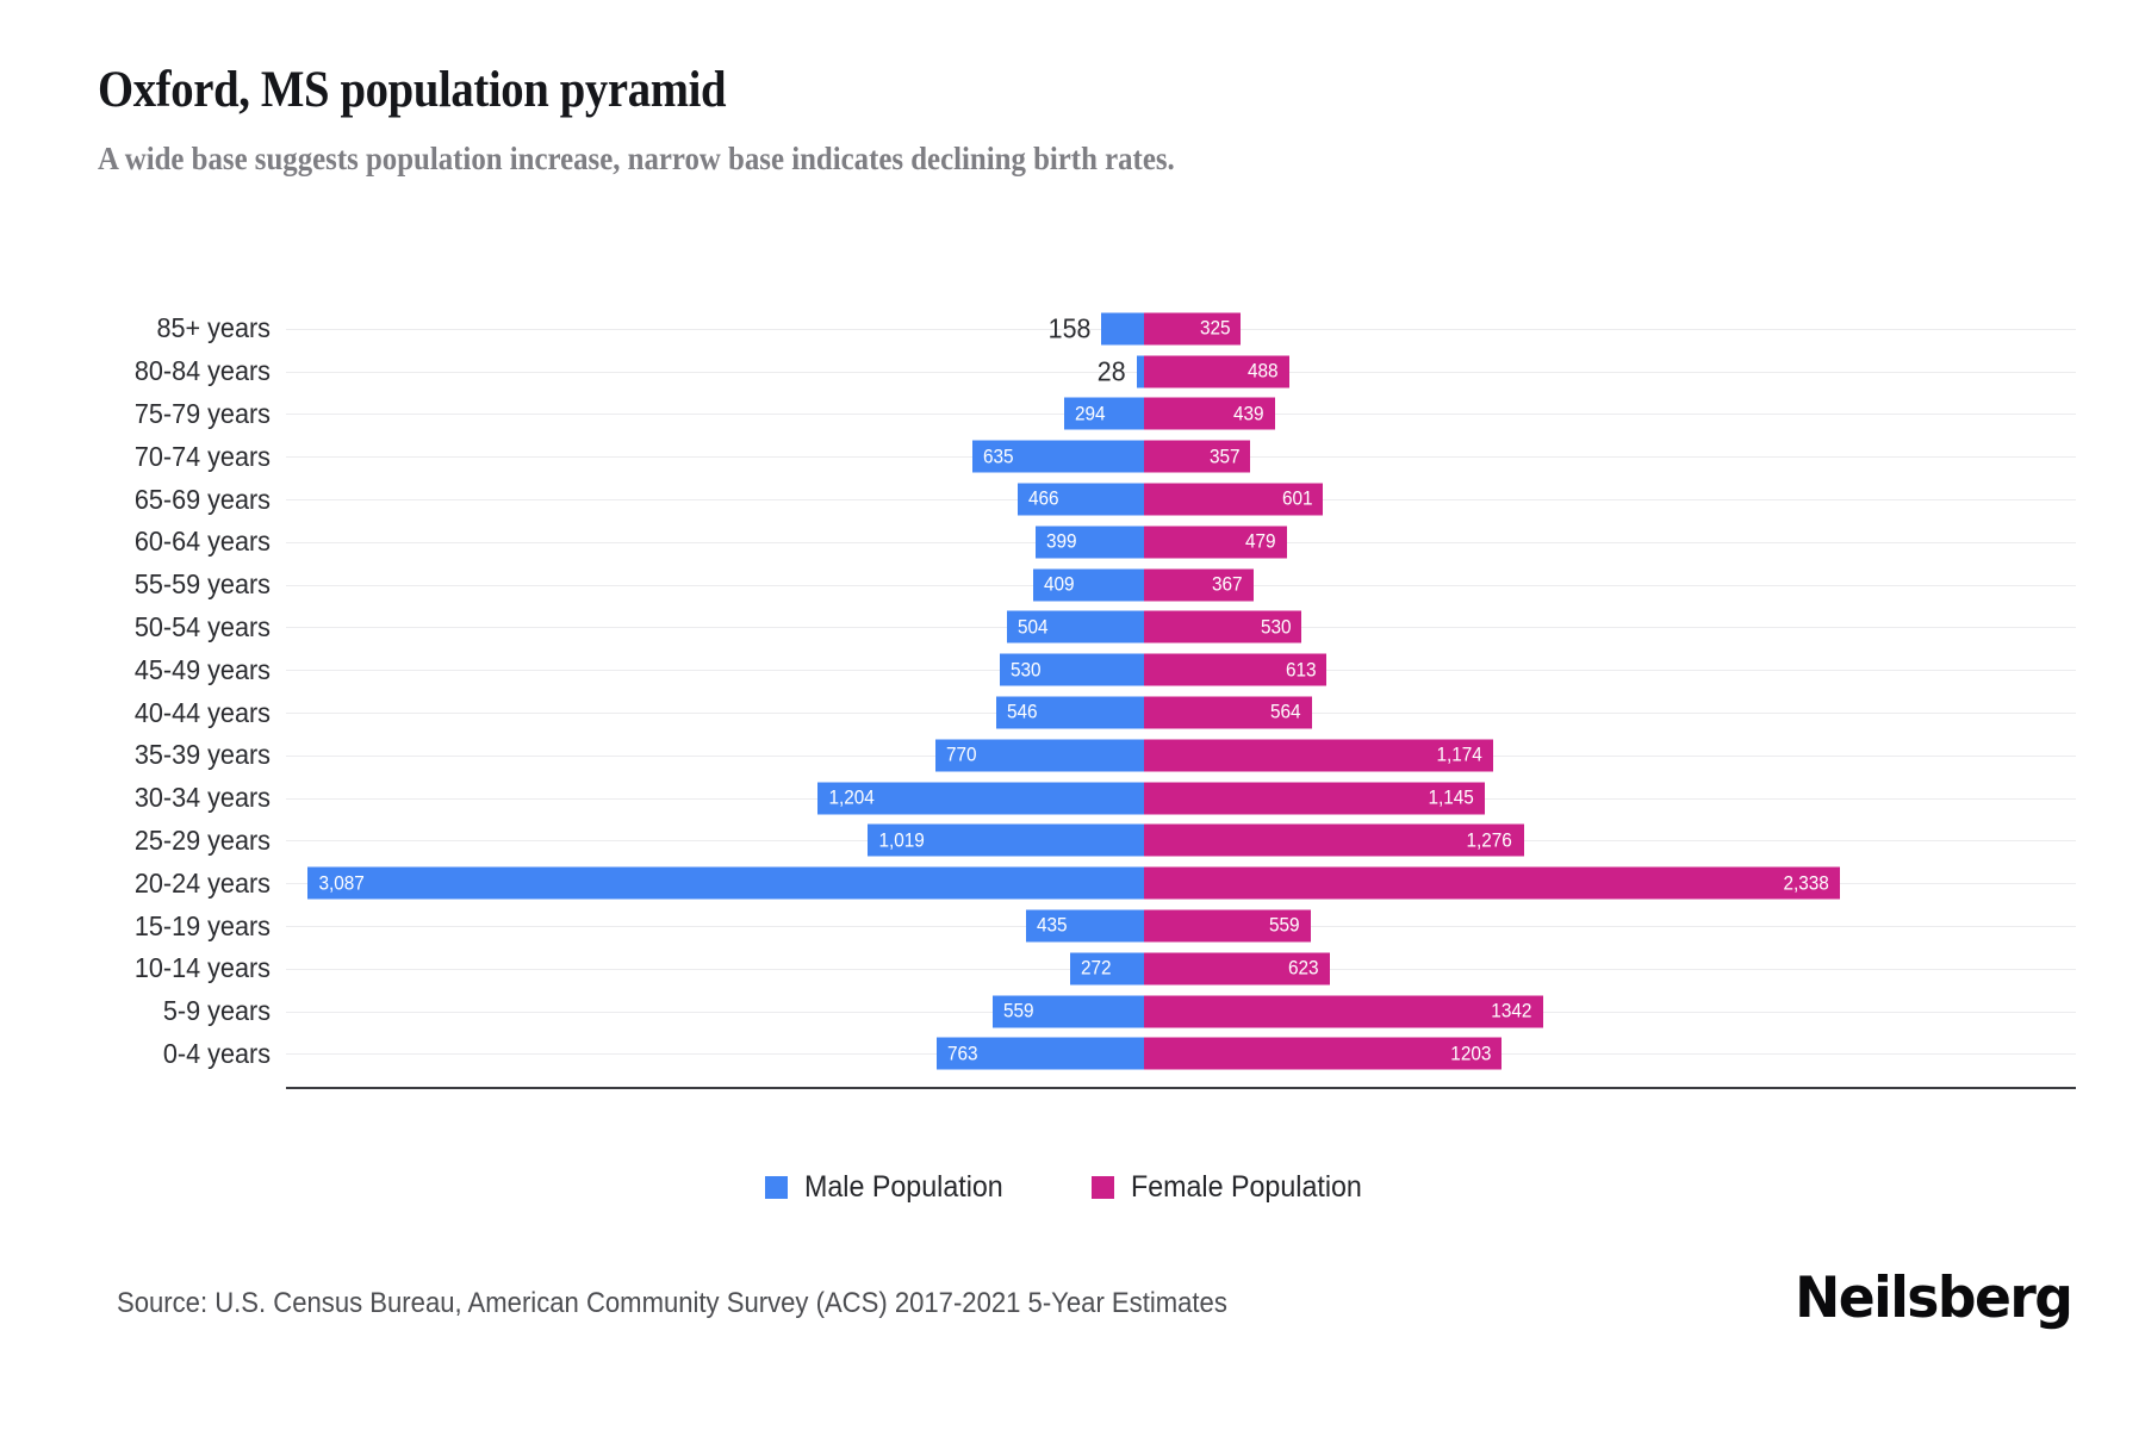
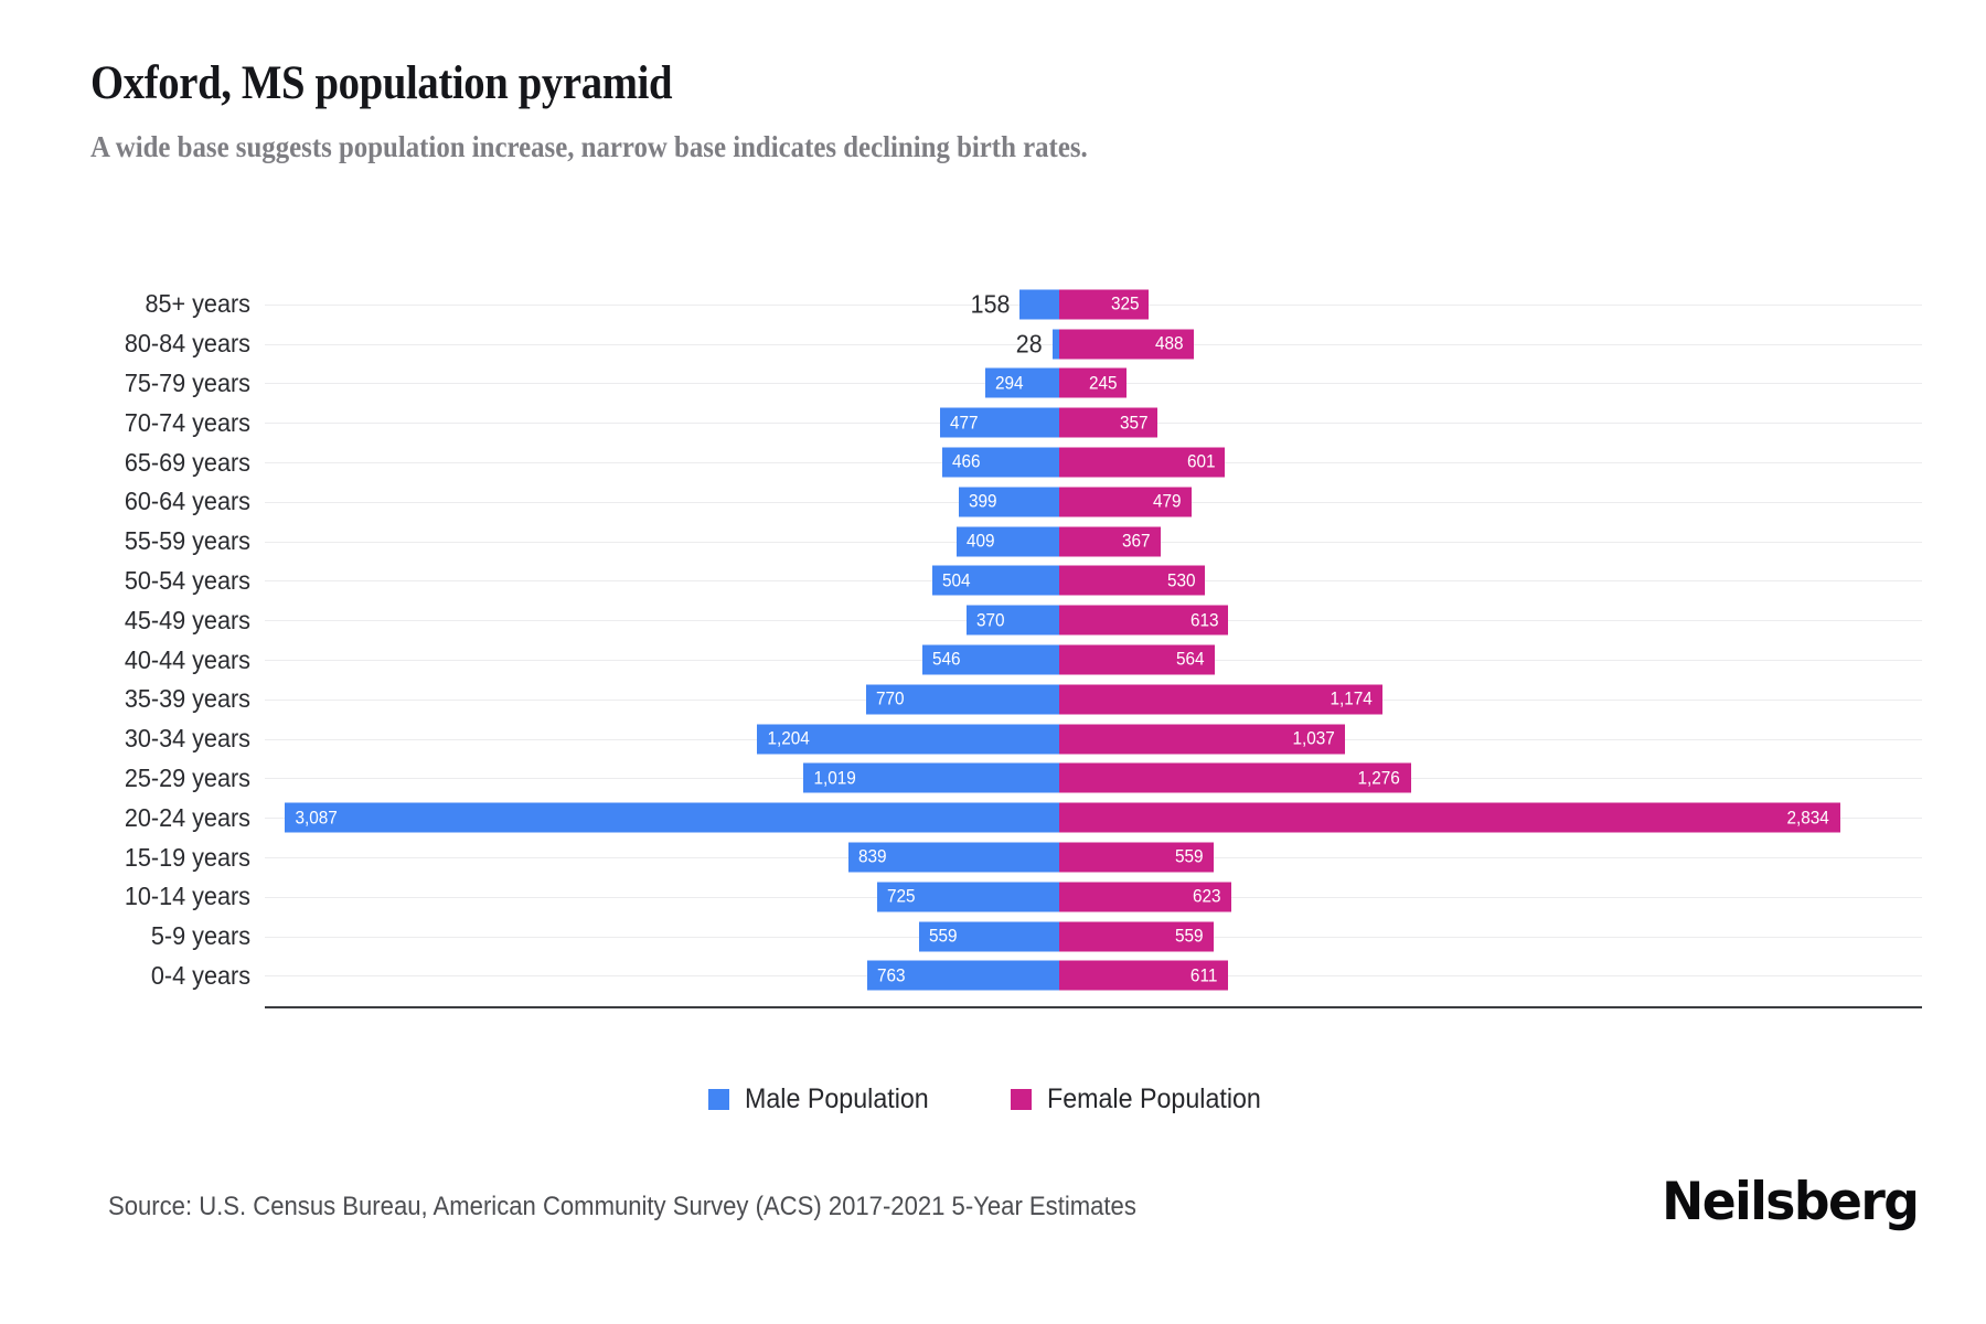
Female Population/75-79 years: 439 -> 245
Male Population/70-74 years: 635 -> 477
Male Population/45-49 years: 530 -> 370
Female Population/30-34 years: 1,145 -> 1,037
Female Population/20-24 years: 2,338 -> 2,834
Male Population/15-19 years: 435 -> 839
Male Population/10-14 years: 272 -> 725
Female Population/5-9 years: 1342 -> 559
Female Population/0-4 years: 1203 -> 611
